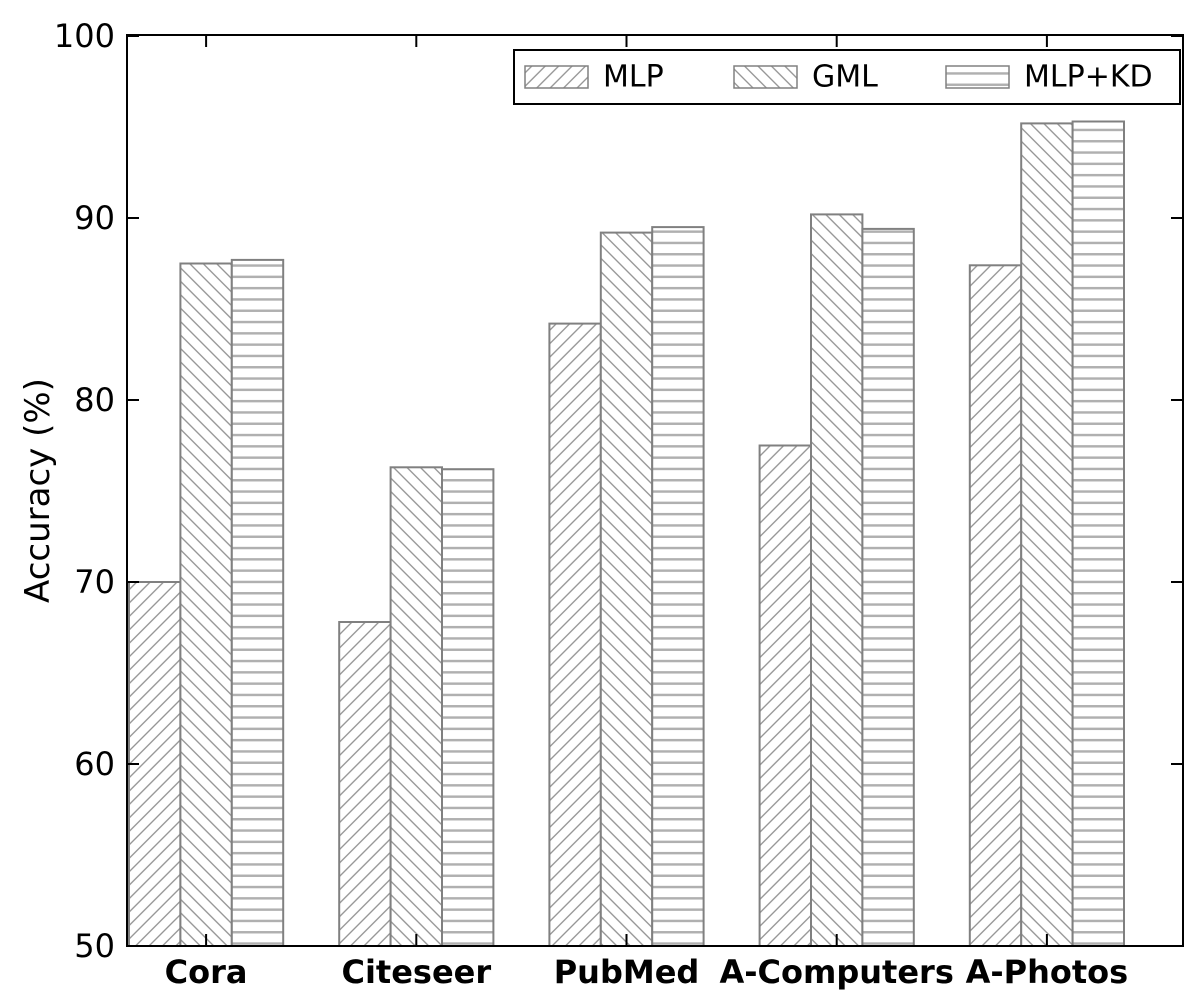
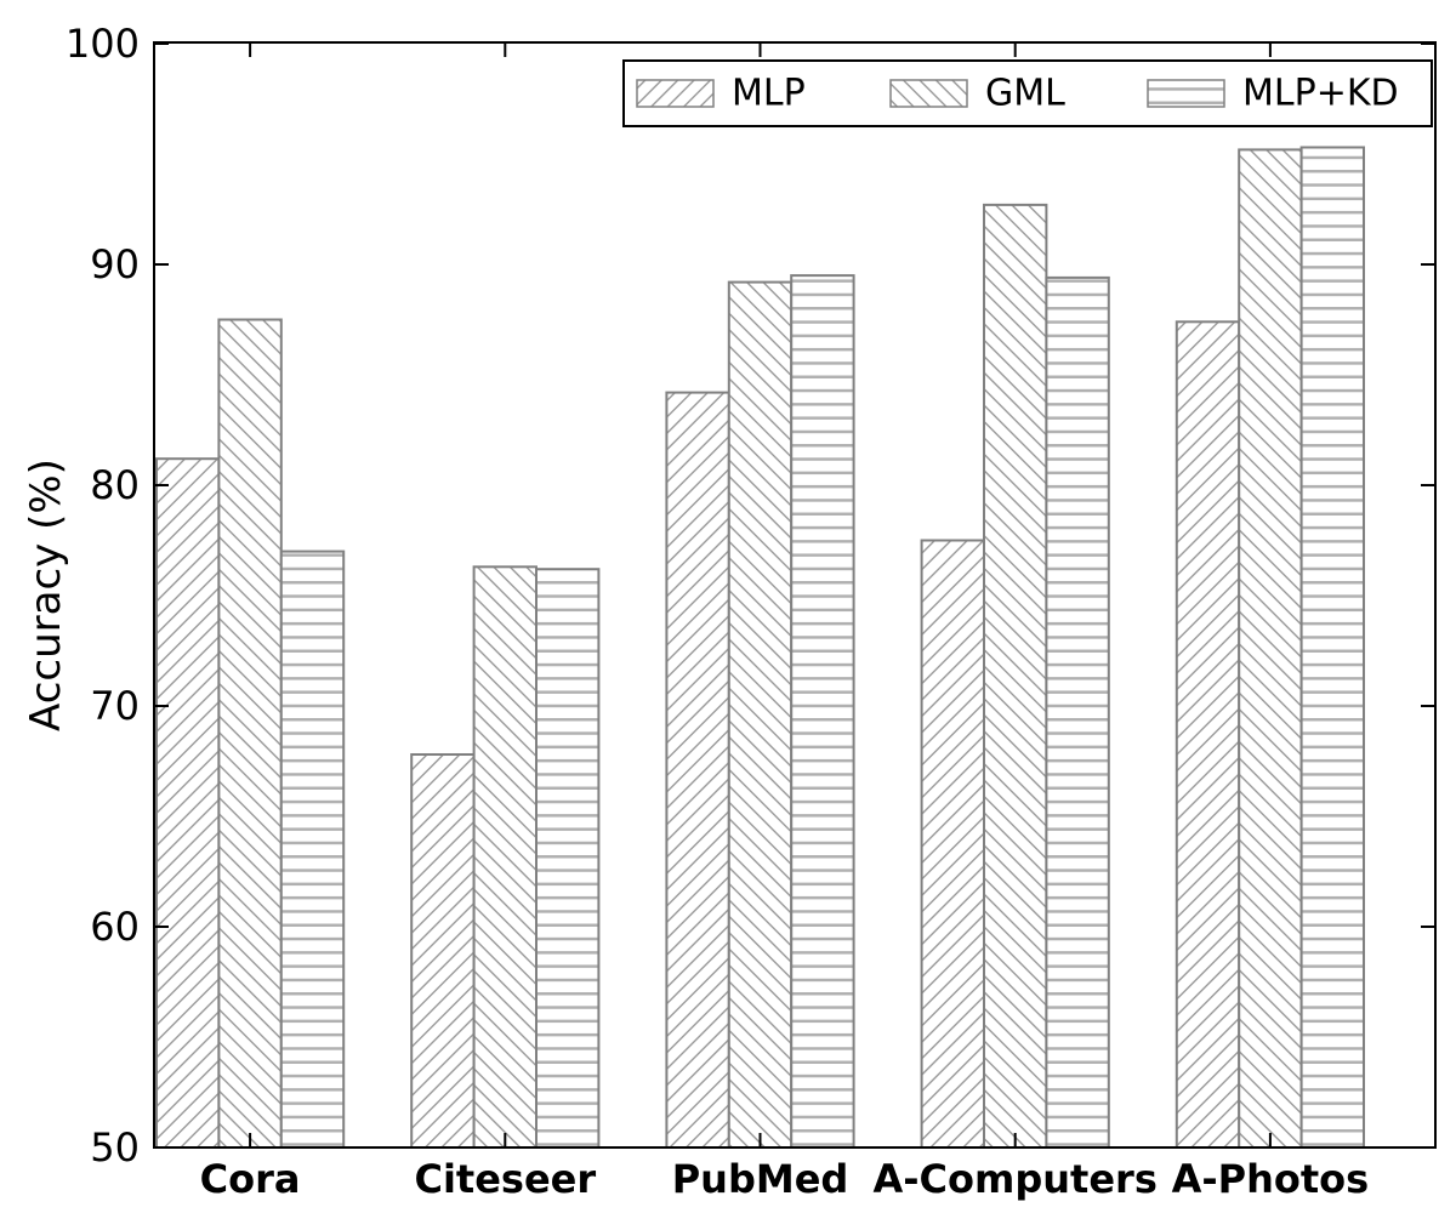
MLP/Cora: 70.0 -> 81.2
MLP+KD/Cora: 87.7 -> 77.0
GML/A-Computers: 90.2 -> 92.7
